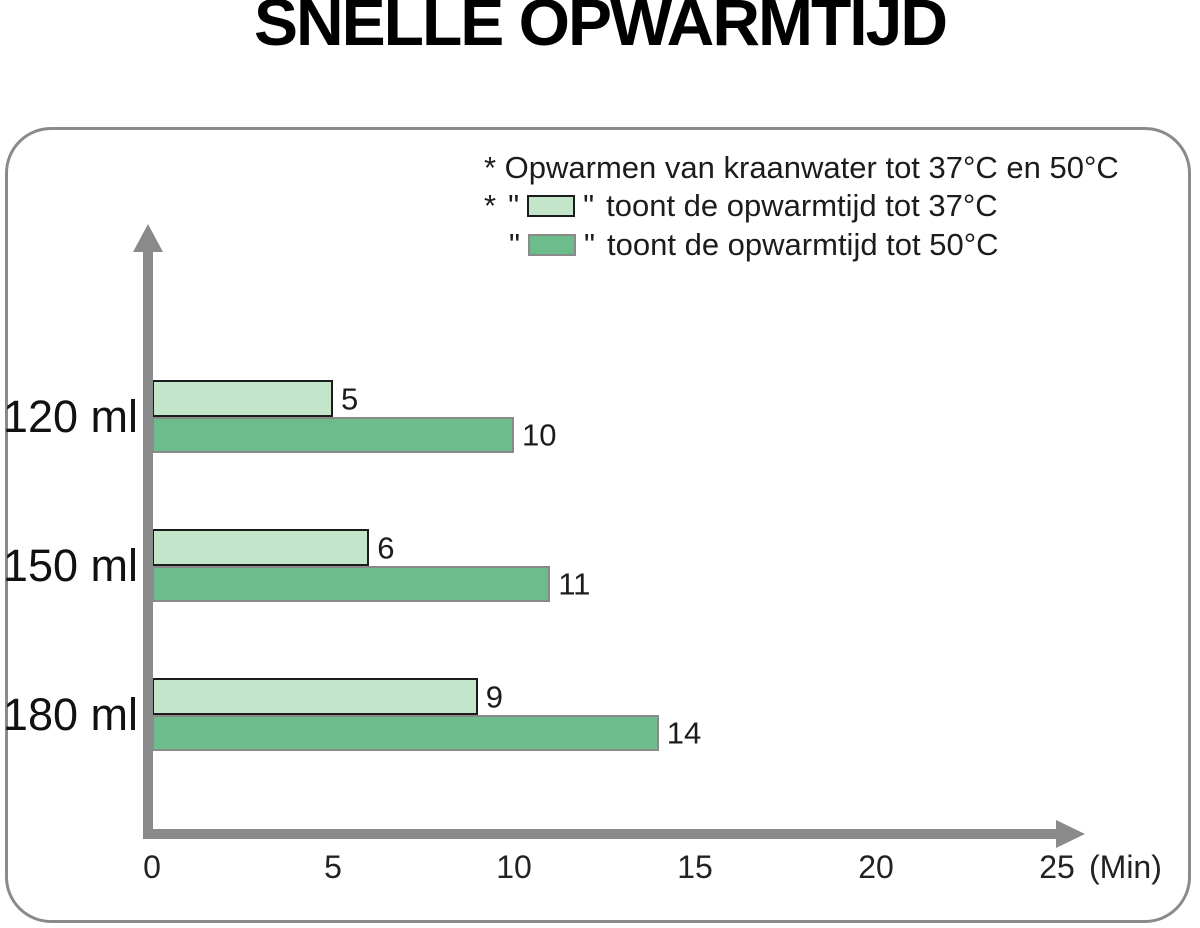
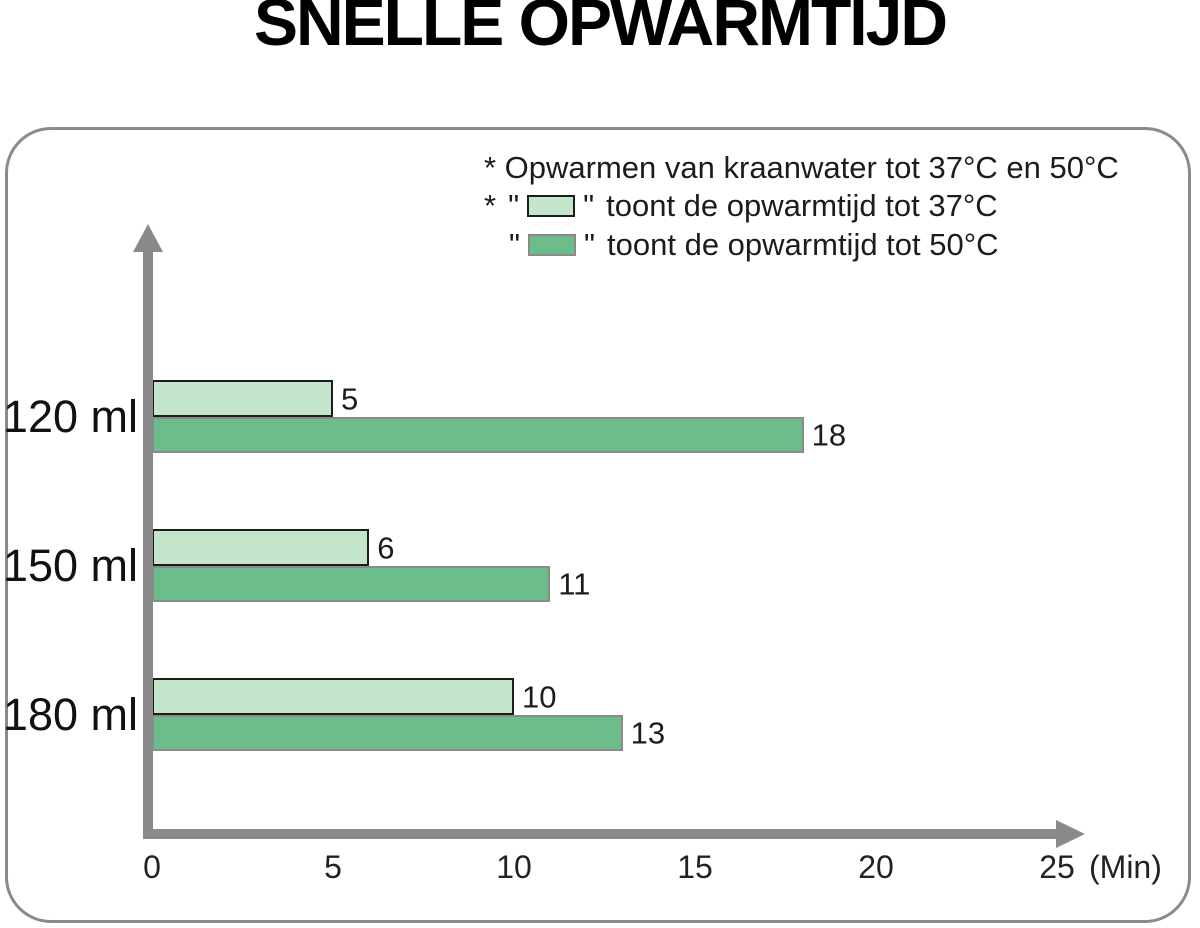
toont de opwarmtijd tot 50°C/120 ml: 10 -> 18
toont de opwarmtijd tot 37°C/180 ml: 9 -> 10
toont de opwarmtijd tot 50°C/180 ml: 14 -> 13
